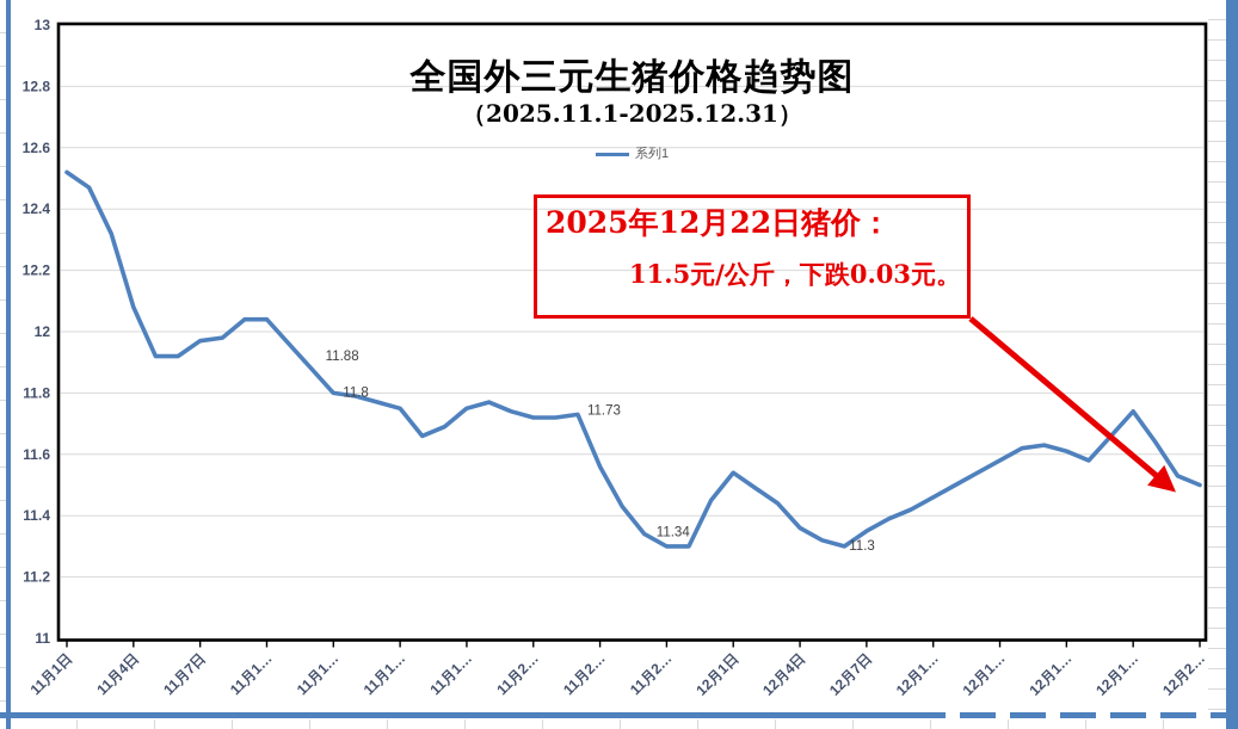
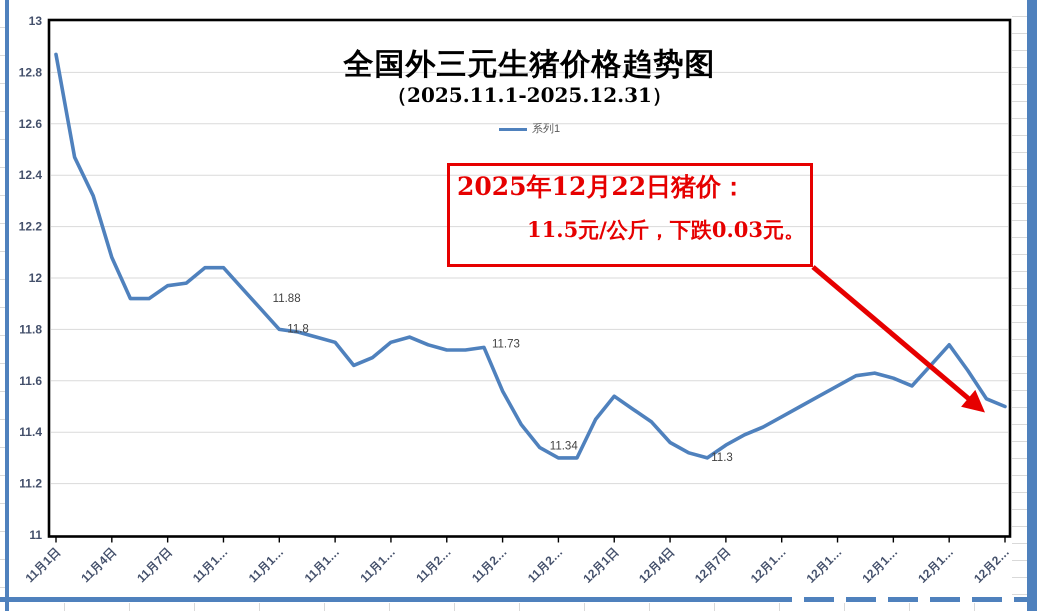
11月1日: 12.52 -> 12.87
